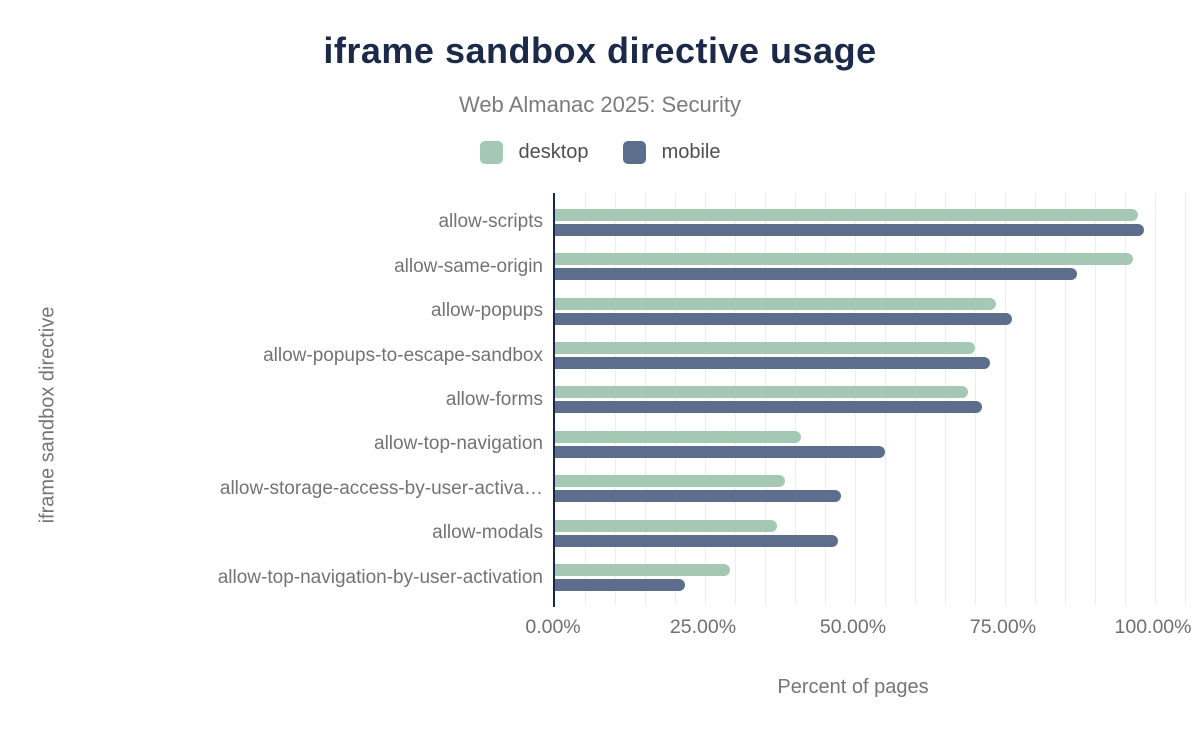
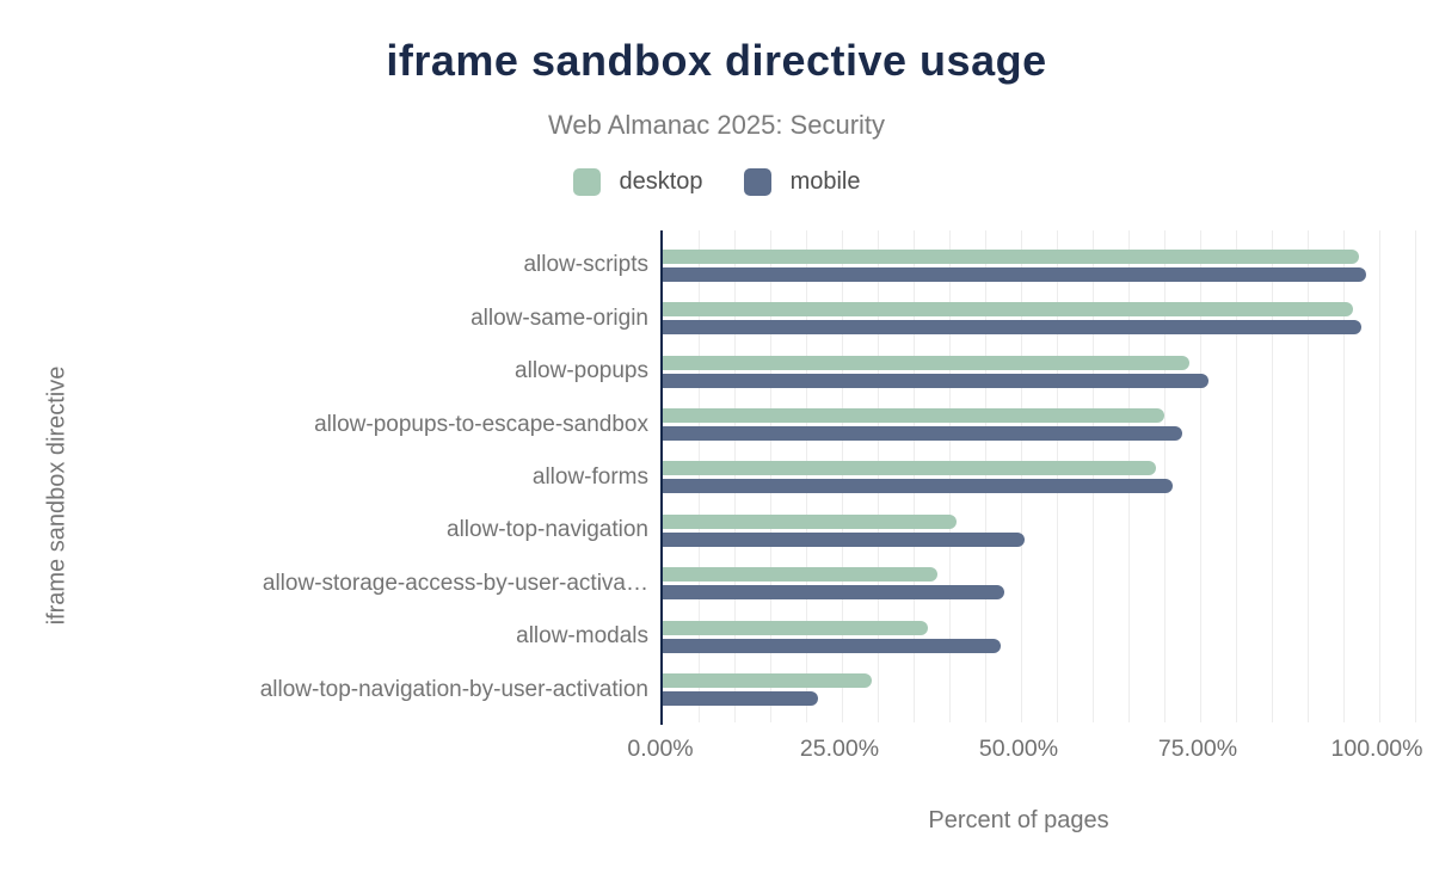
mobile/allow-same-origin: 87% -> 98%
mobile/allow-top-navigation: 55% -> 50%
